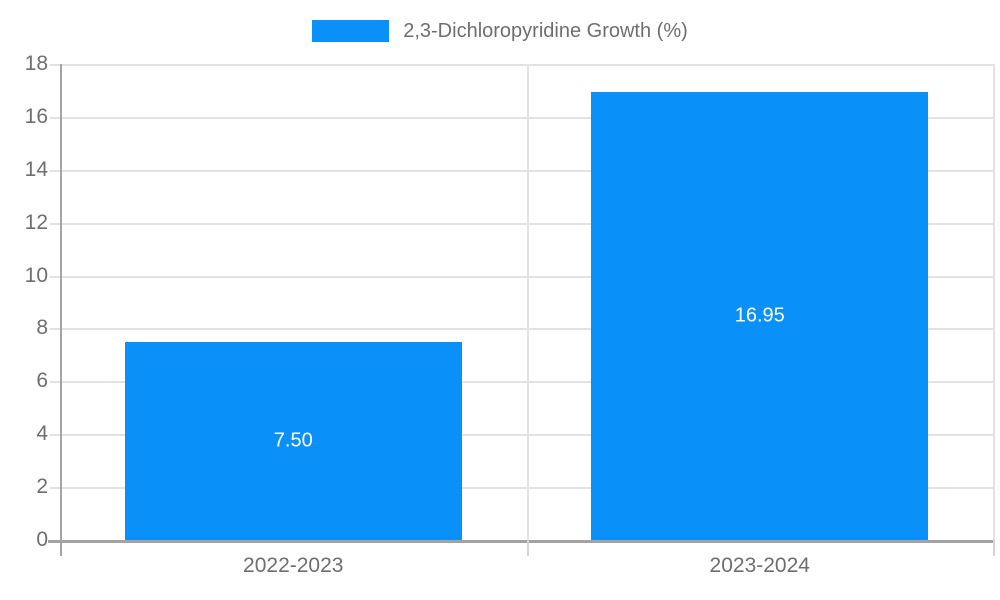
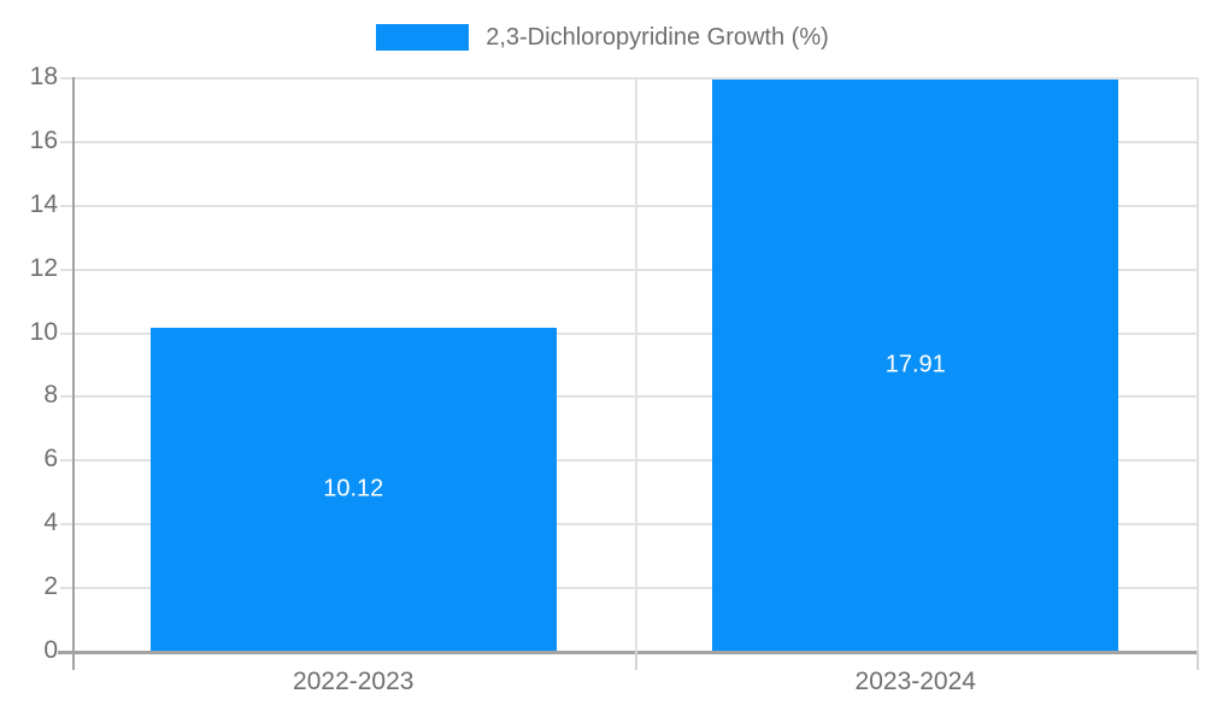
2022-2023: 7.50 -> 10.12
2023-2024: 16.95 -> 17.91
